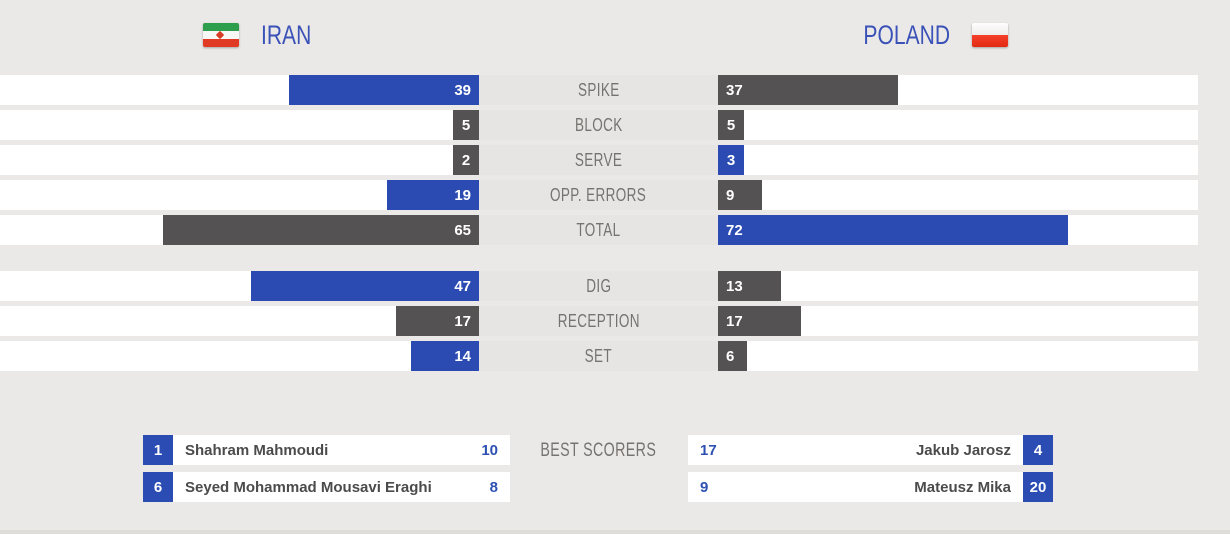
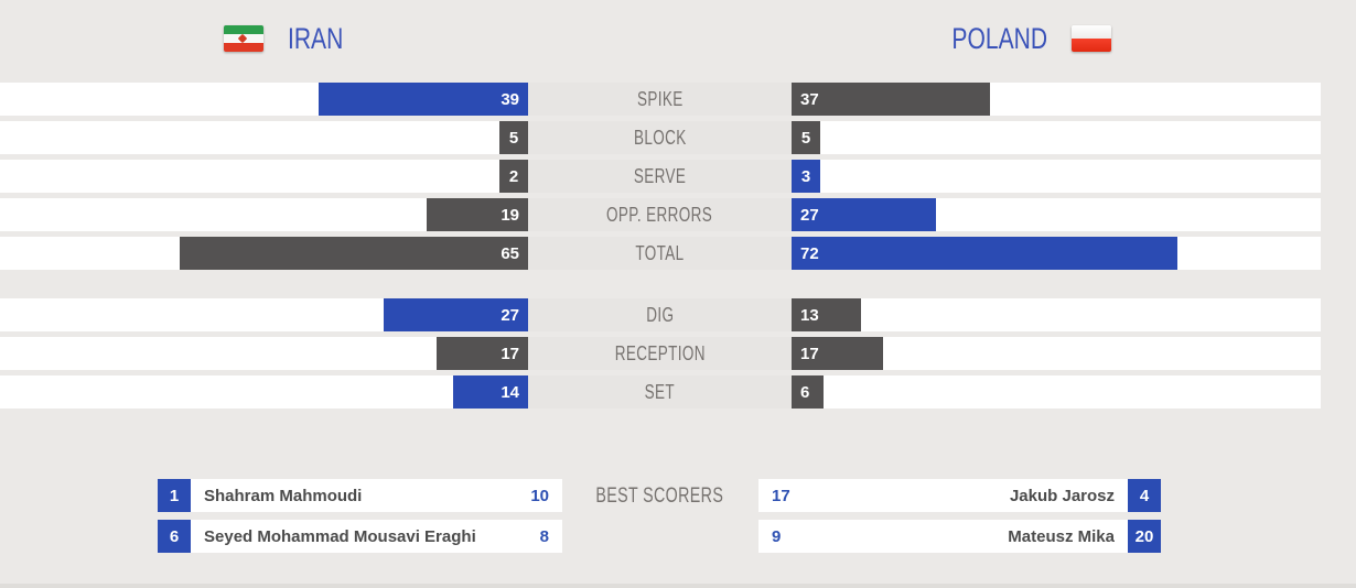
POLAND/OPP. ERRORS: 9 -> 27
IRAN/DIG: 47 -> 27
